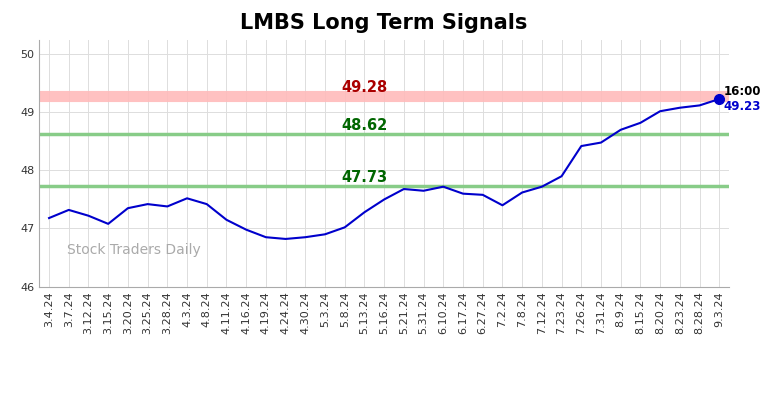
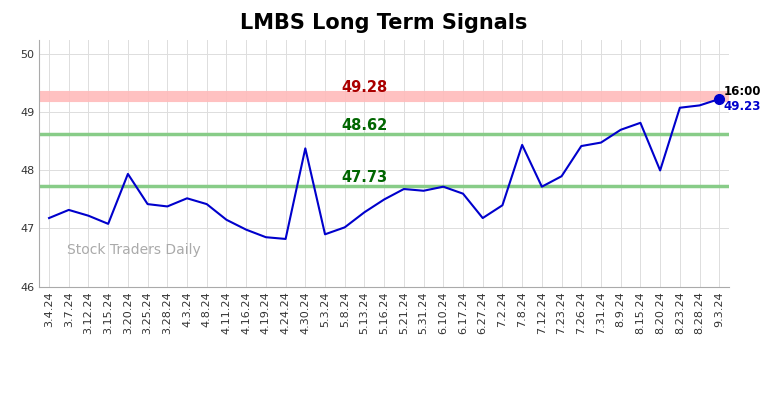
3.20.24: 47.35 -> 47.94
4.30.24: 46.85 -> 48.38
6.27.24: 47.58 -> 47.18
7.8.24: 47.62 -> 48.44
8.20.24: 49.02 -> 48.00
